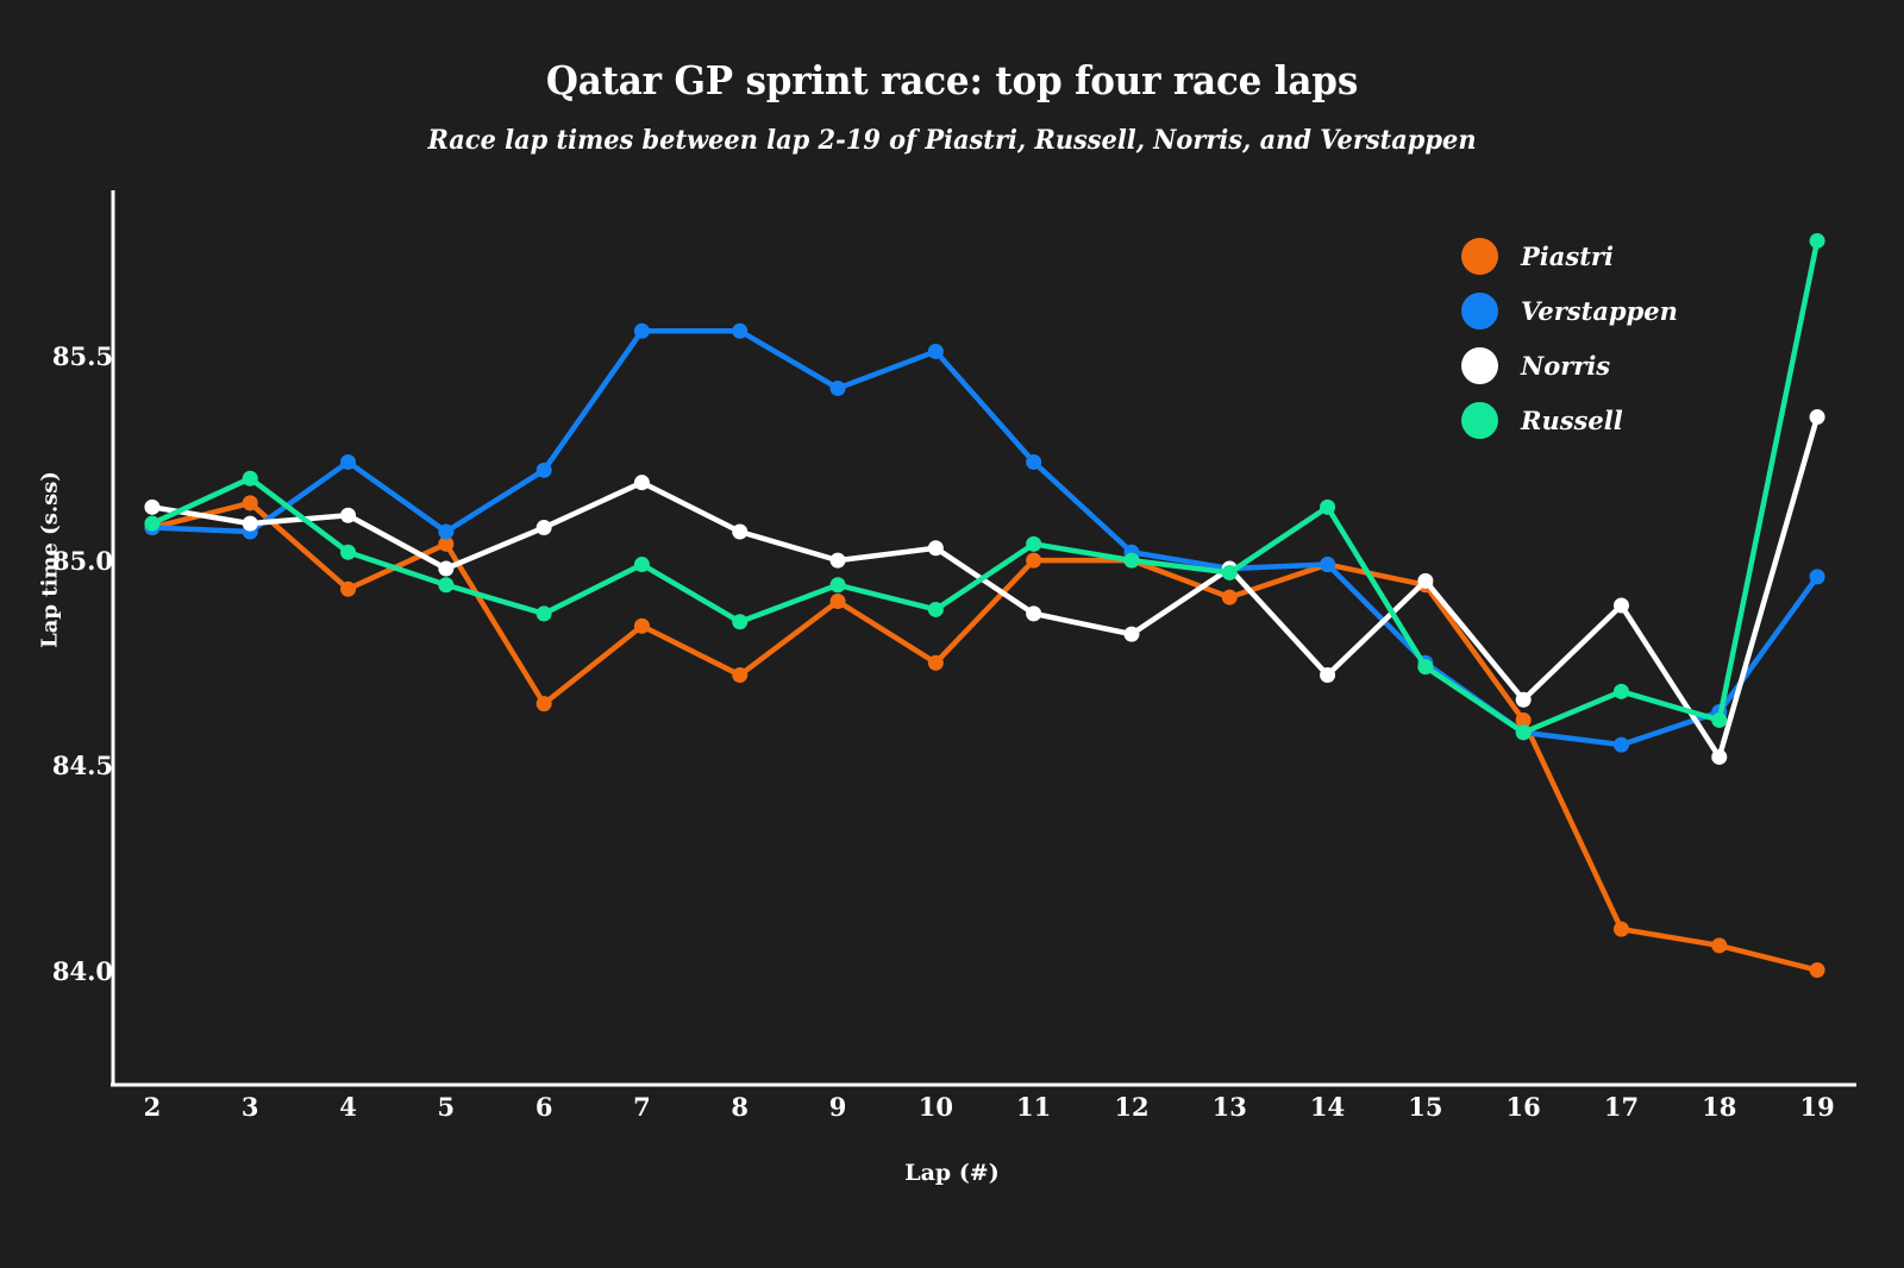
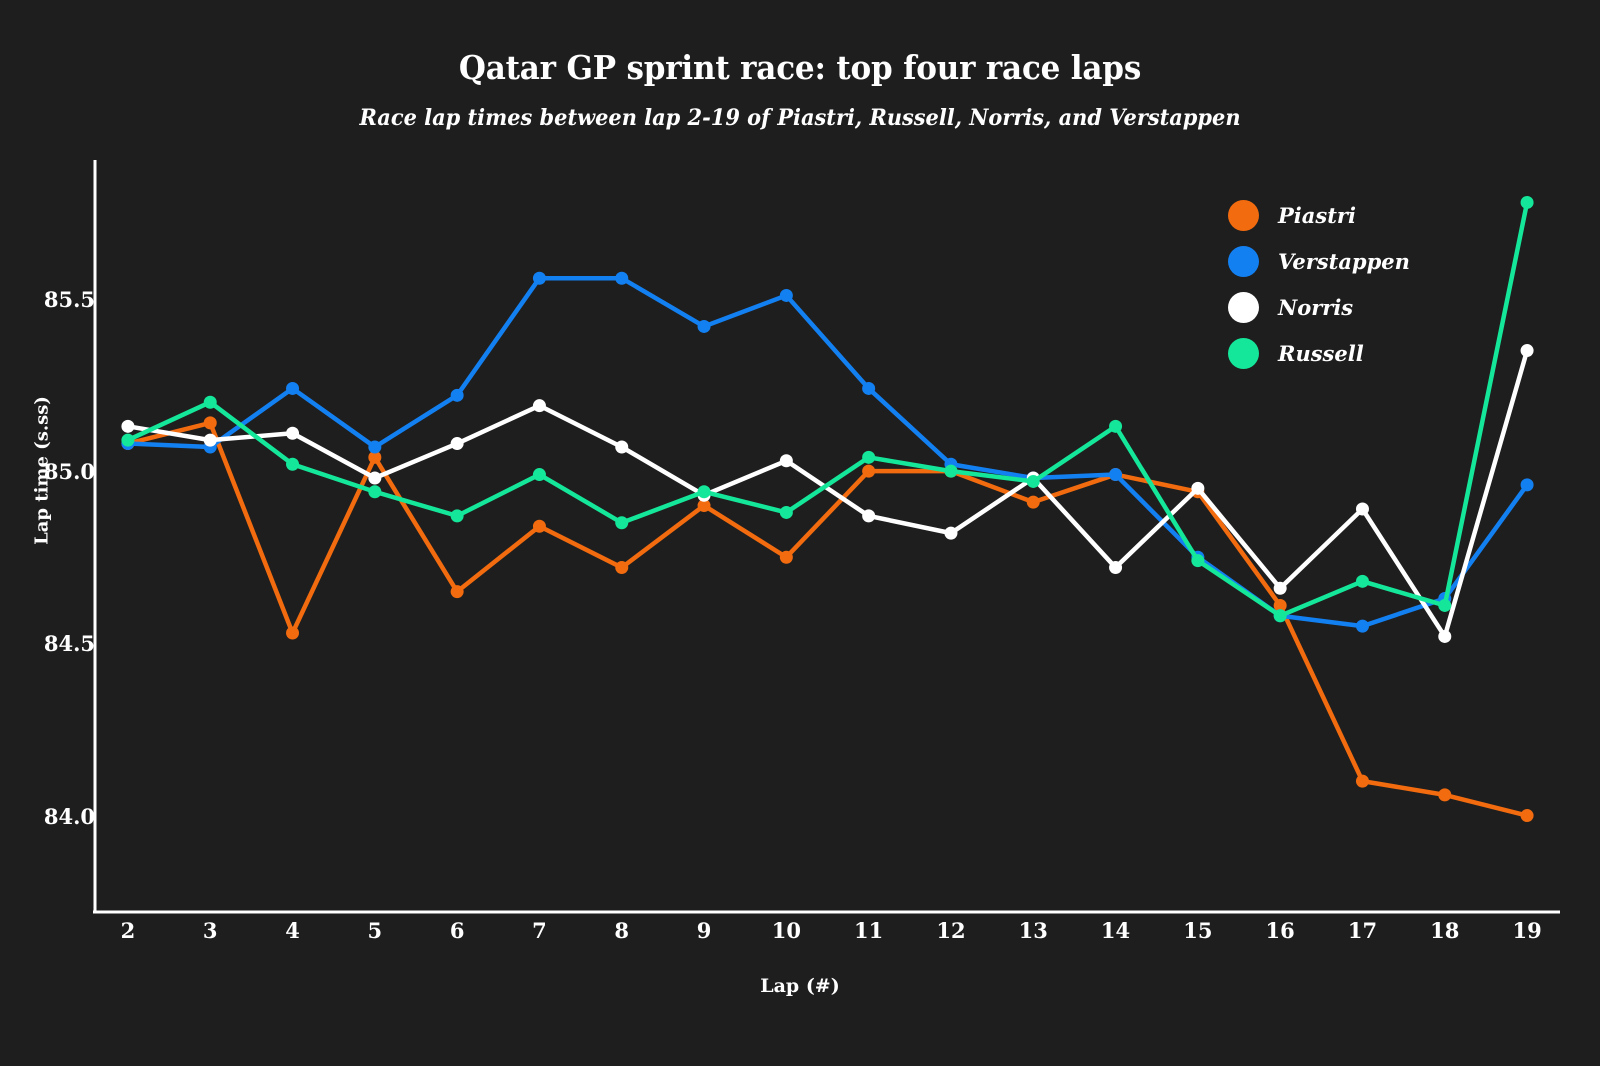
Piastri/4: 84.93 -> 84.53
Norris/9: 85.00 -> 84.93
